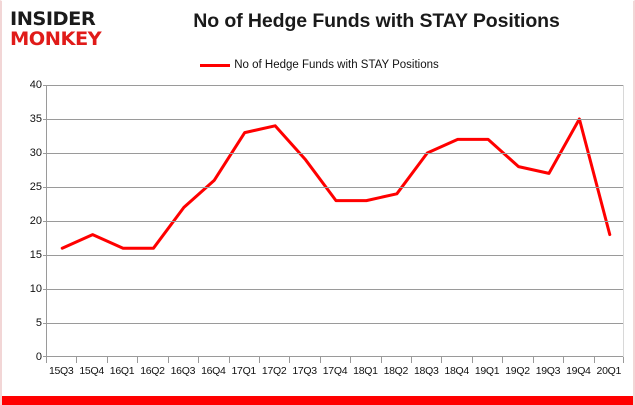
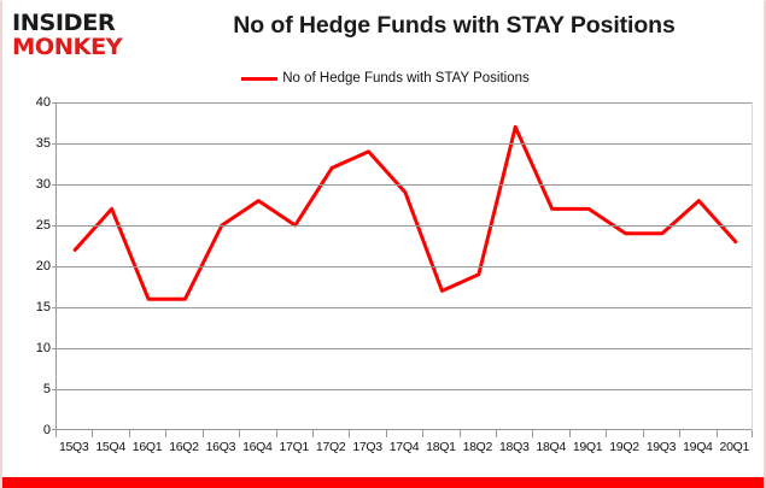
15Q3: 16 -> 22
15Q4: 18 -> 27
16Q3: 22 -> 25
16Q4: 26 -> 28
17Q1: 33 -> 25
17Q2: 34 -> 32
17Q3: 29 -> 34
17Q4: 23 -> 29
18Q1: 23 -> 17
18Q2: 24 -> 19
18Q3: 30 -> 37
18Q4: 32 -> 27
19Q1: 32 -> 27
19Q2: 28 -> 24
19Q3: 27 -> 24
19Q4: 35 -> 28
20Q1: 18 -> 23
